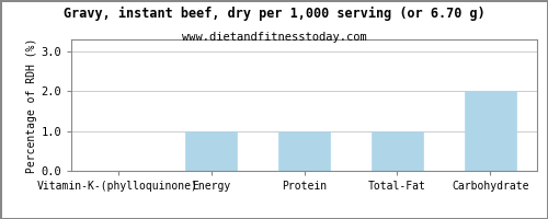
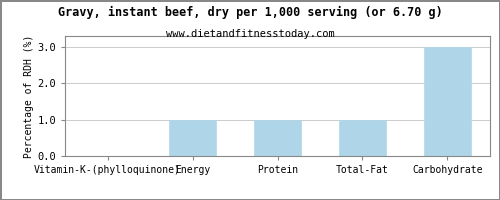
Carbohydrate: 2 -> 3
